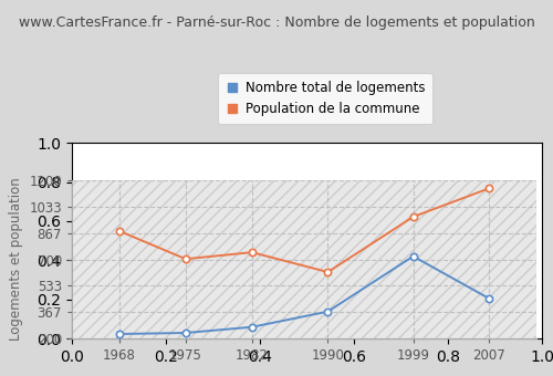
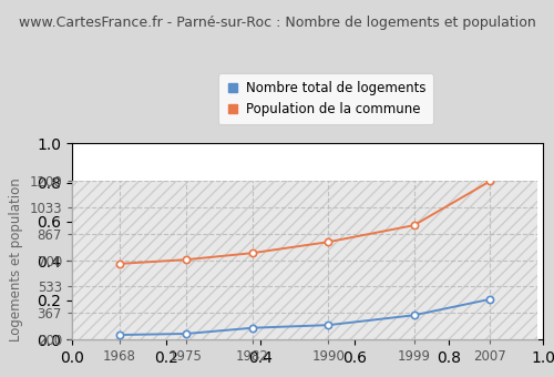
Population de la commune/1968: 880 -> 680
Nombre total de logements/1990: 370 -> 290
Population de la commune/1990: 620 -> 820
Nombre total de logements/1999: 720 -> 350
Population de la commune/1999: 970 -> 920
Population de la commune/2007: 1150 -> 1200
